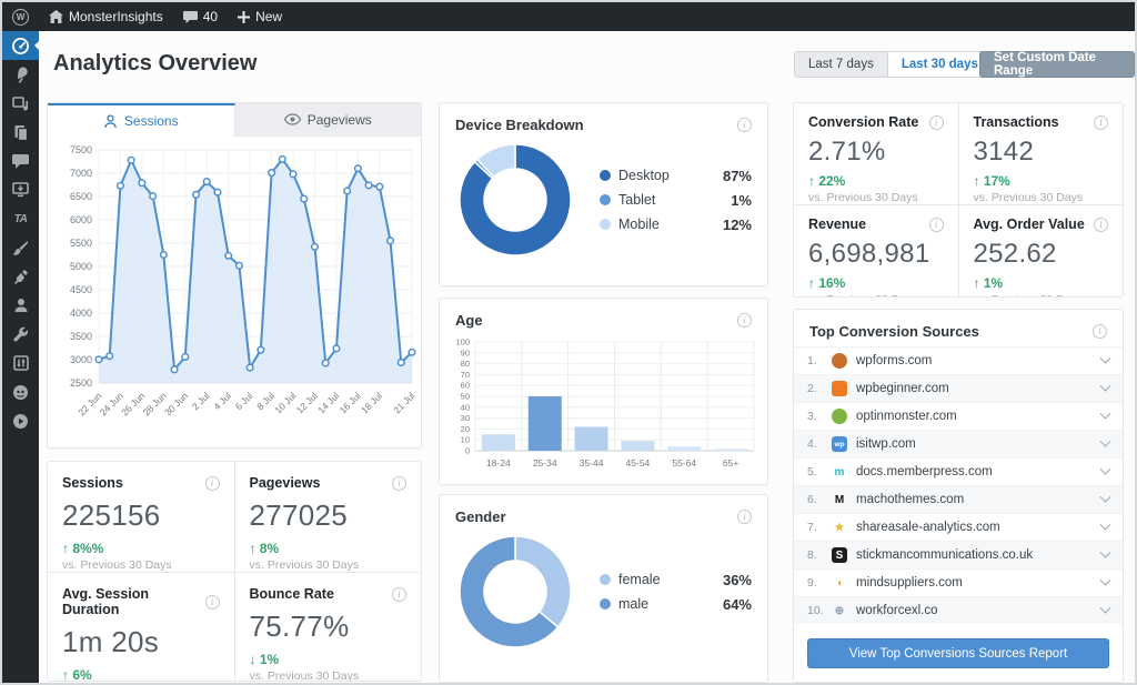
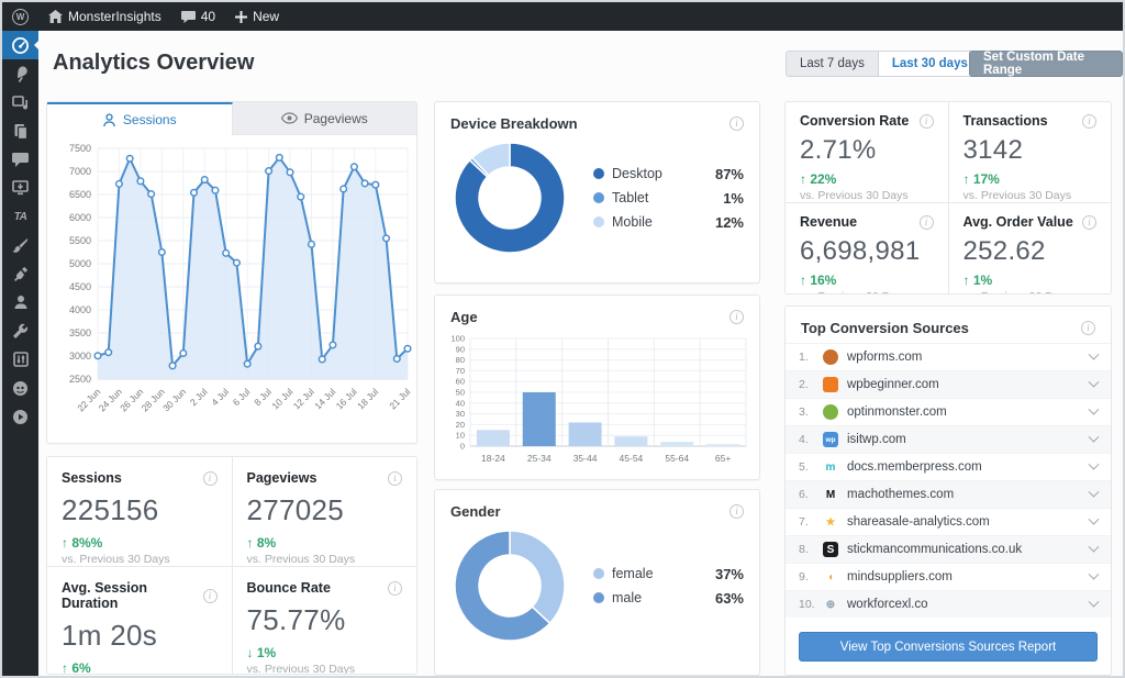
Gender/female: 36% -> 37%
Gender/male: 64% -> 63%
